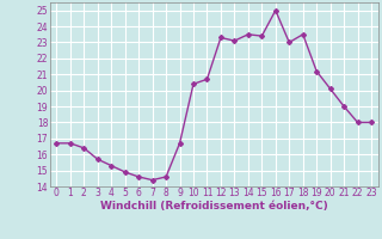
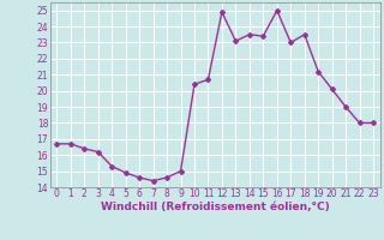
3: 15.7 -> 16.2
9: 16.7 -> 15.0
12: 23.3 -> 24.9
